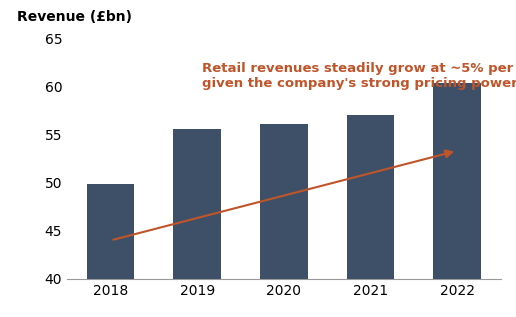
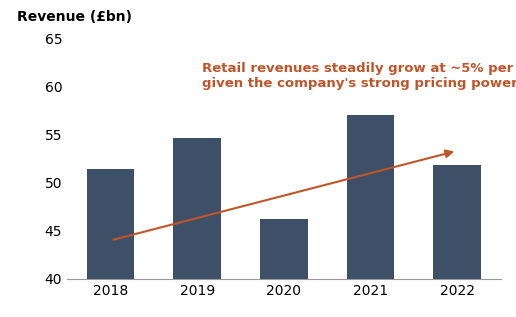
2018: 49.9 -> 51.4
2019: 55.6 -> 54.6
2020: 56.1 -> 46.2
2022: 60.3 -> 51.8
